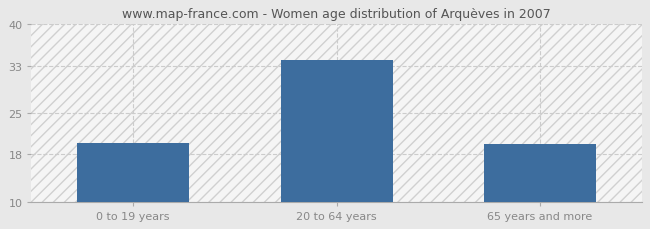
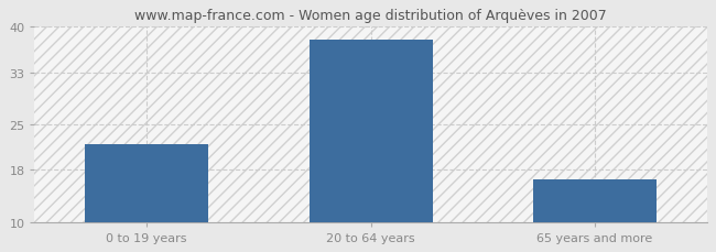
0 to 19 years: 20.0 -> 22.0
20 to 64 years: 34.0 -> 38.0
65 years and more: 19.8 -> 16.5
